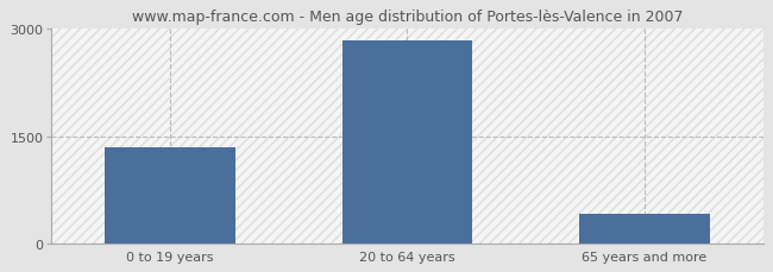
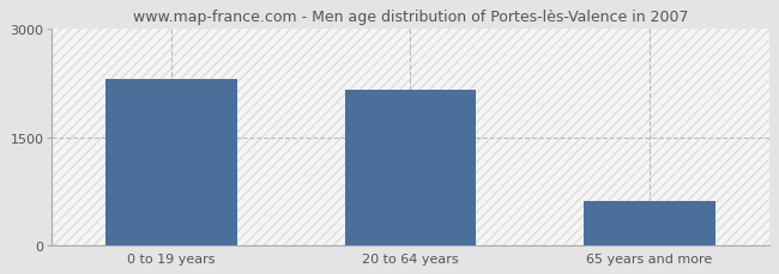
0 to 19 years: 1350 -> 2300
20 to 64 years: 2840 -> 2160
65 years and more: 420 -> 620
